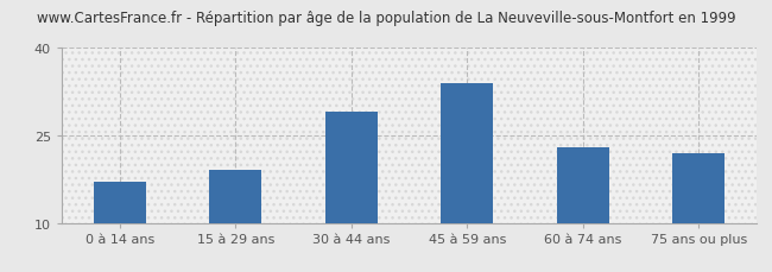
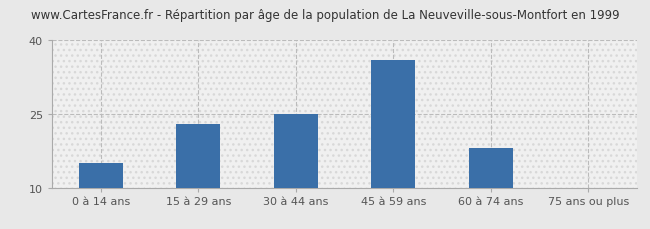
0 à 14 ans: 17 -> 15
15 à 29 ans: 19 -> 23
30 à 44 ans: 29 -> 25
45 à 59 ans: 34 -> 36
60 à 74 ans: 23 -> 18
75 ans ou plus: 22 -> 10
